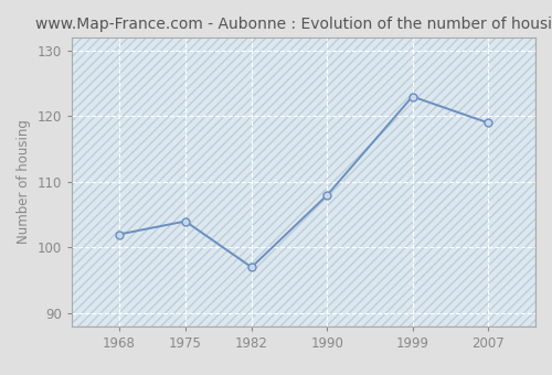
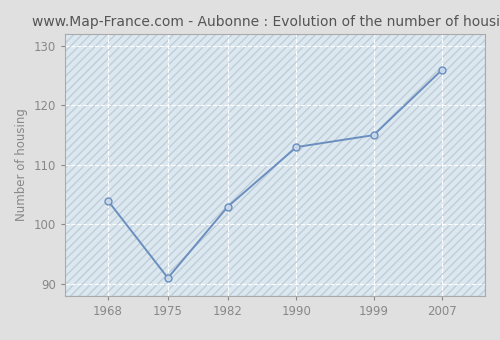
1968: 102 -> 104
1975: 104 -> 91
1982: 97 -> 103
1990: 108 -> 113
1999: 123 -> 115
2007: 119 -> 126
